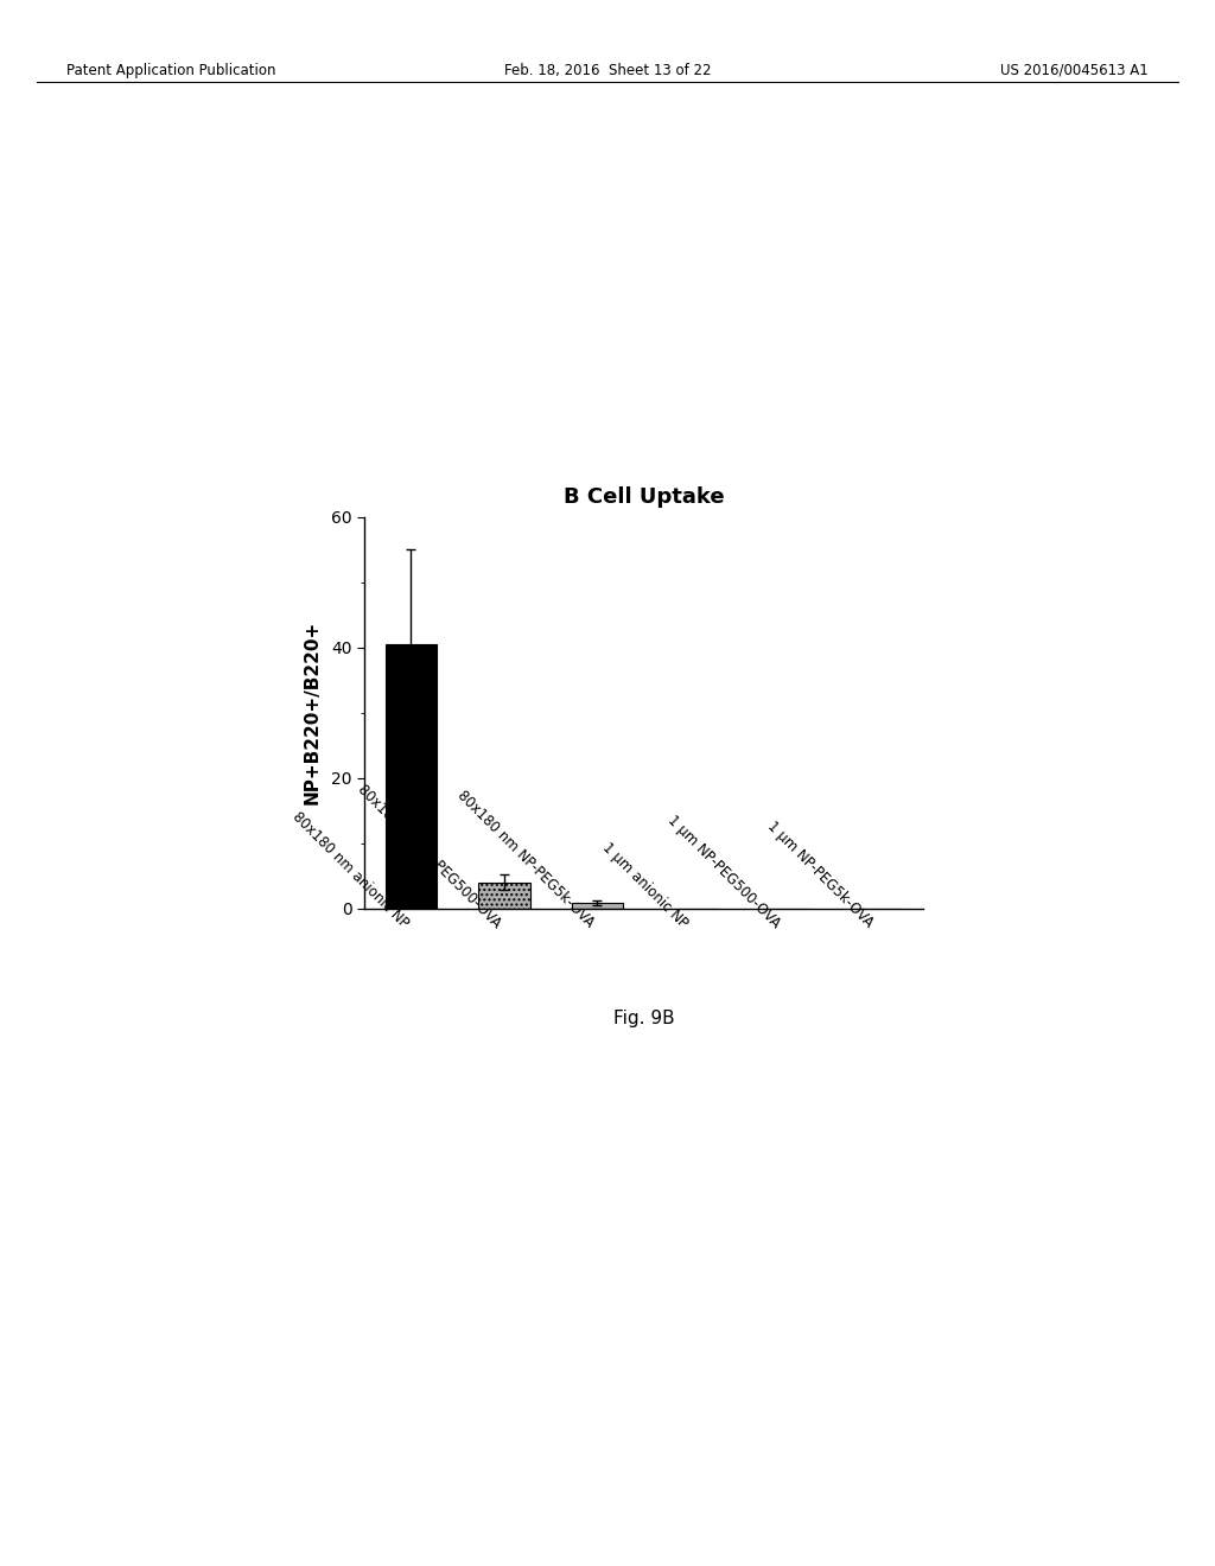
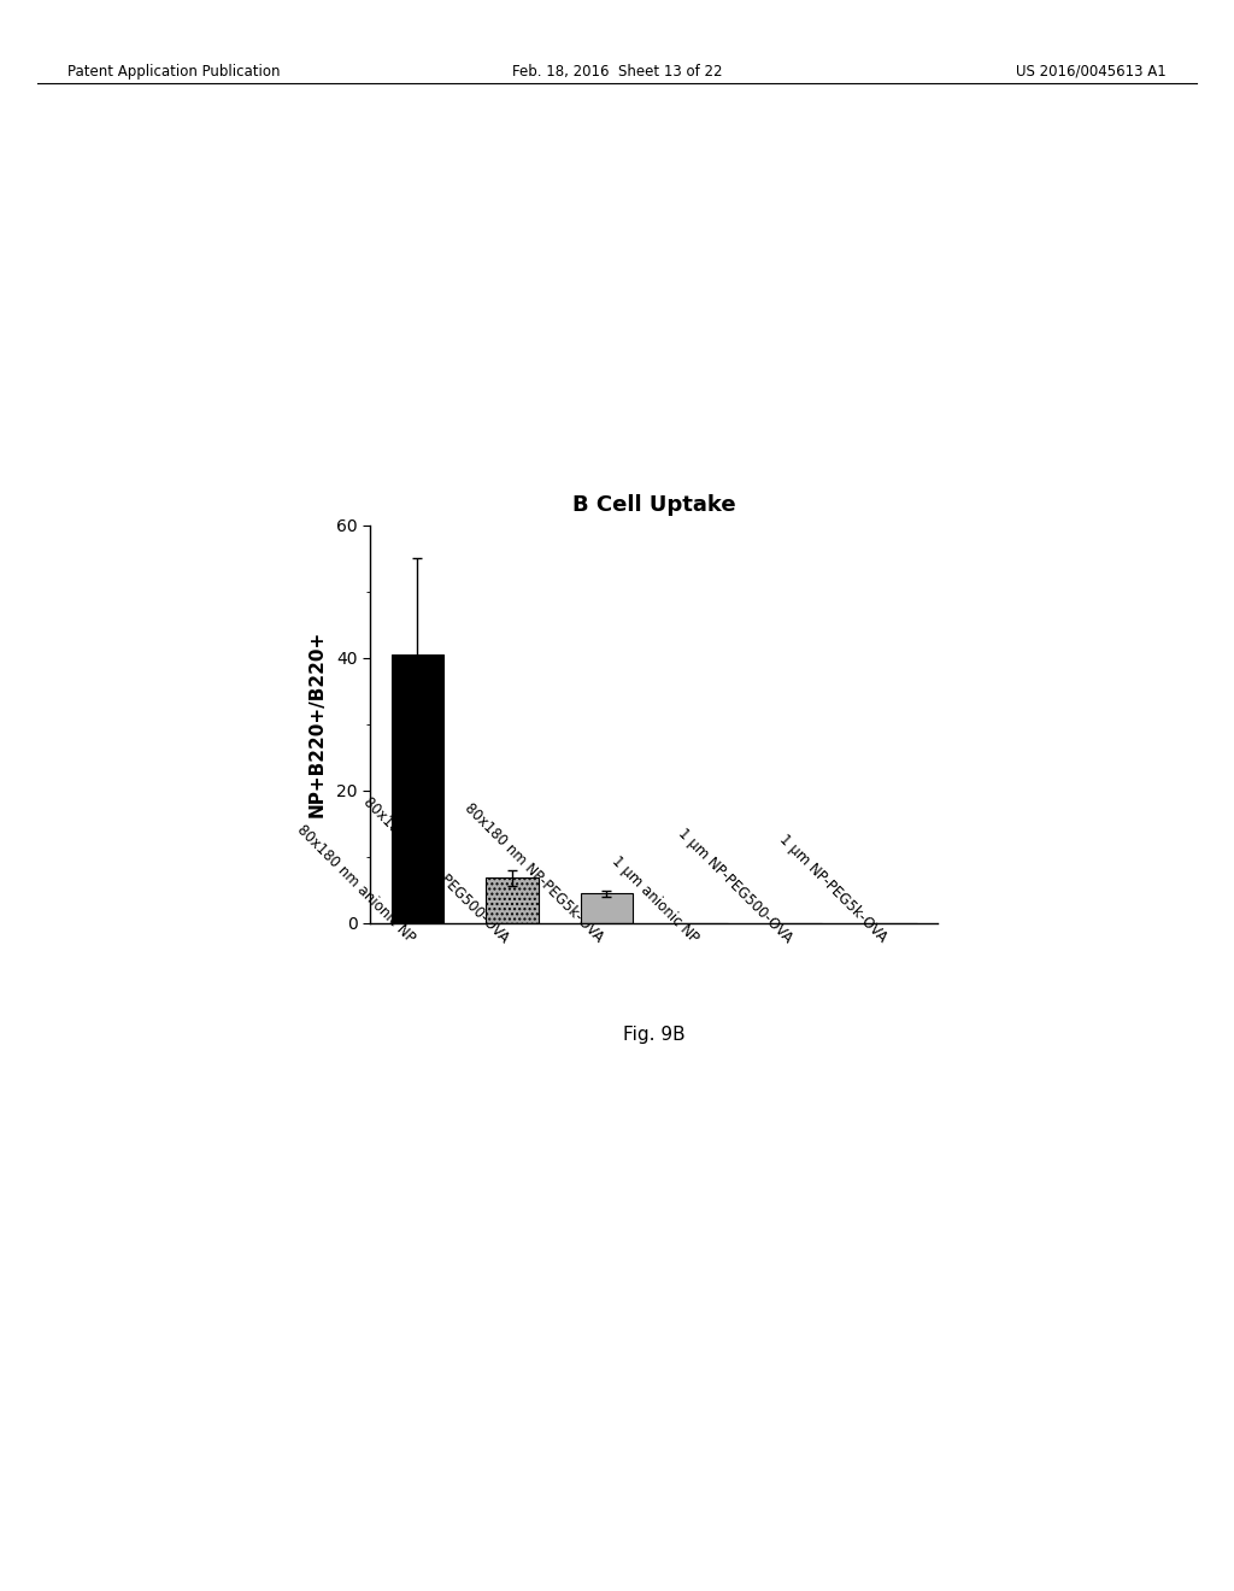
80x180 nm NP-PEG500-OVA: 4.0 -> 6.8
80x180 nm NP-PEG5k-OVA: 0.8 -> 4.4
